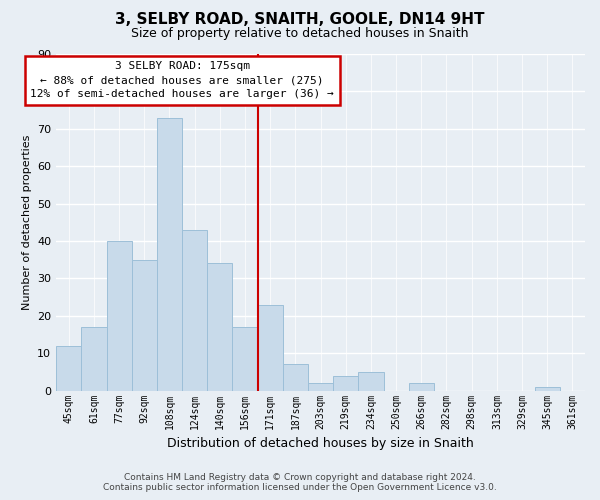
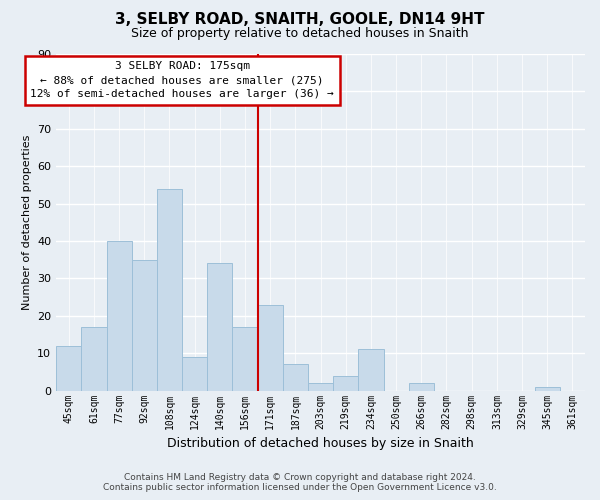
108sqm: 73 -> 54
124sqm: 43 -> 9
234sqm: 5 -> 11
